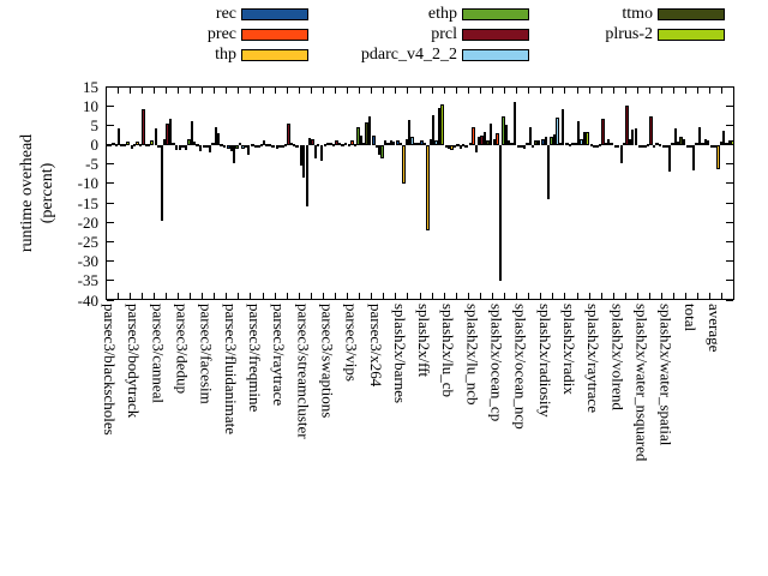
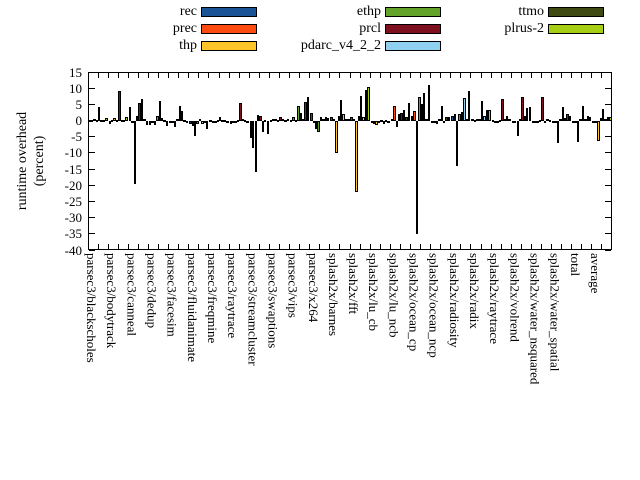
pdarc_v4_2_2/splash2x/ocean_cp: 1 -> 8
prcl/splash2x/volrend: 10 -> 7
